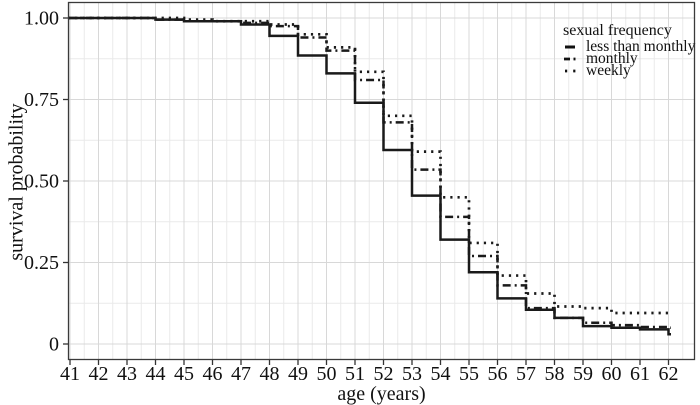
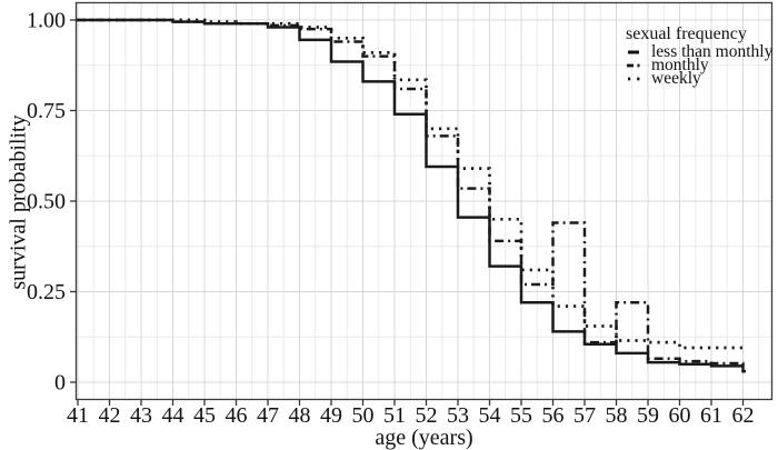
monthly/56: 0.18 -> 0.44
monthly/58: 0.08 -> 0.22
